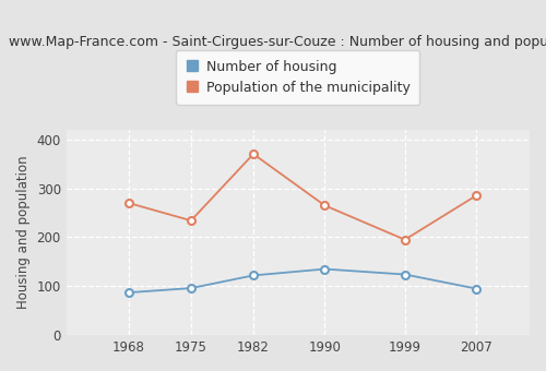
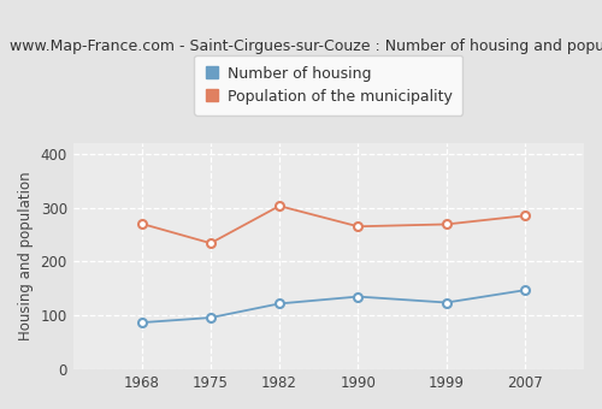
Population of the municipality/1982: 370 -> 303
Population of the municipality/1999: 195 -> 269
Number of housing/2007: 95 -> 147
